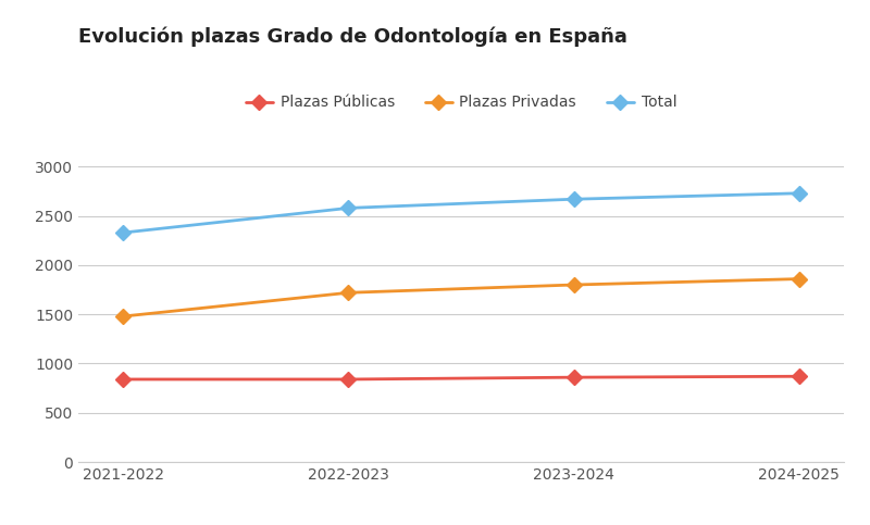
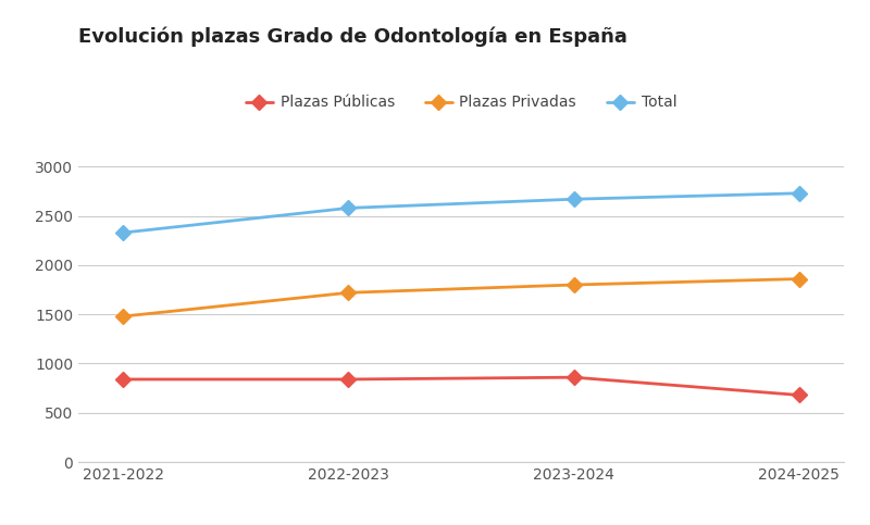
Plazas Públicas/2024-2025: 870 -> 680
